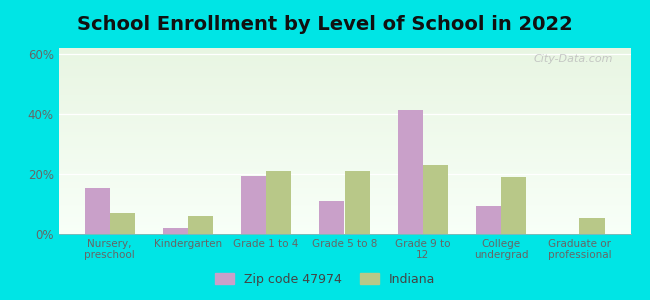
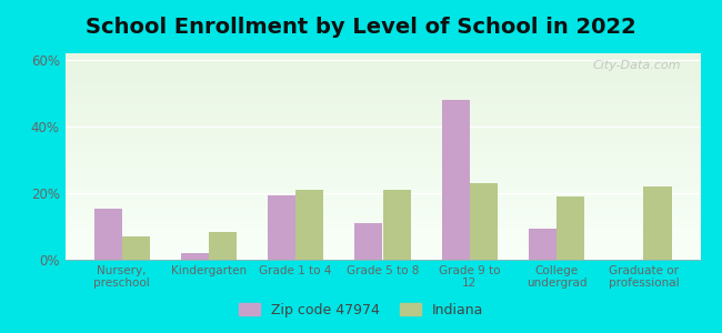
Indiana/Kindergarten: 6.0% -> 8.5%
Zip code 47974/Grade 9 to 12: 41.5% -> 48.0%
Indiana/Graduate or professional: 5.5% -> 22.0%
